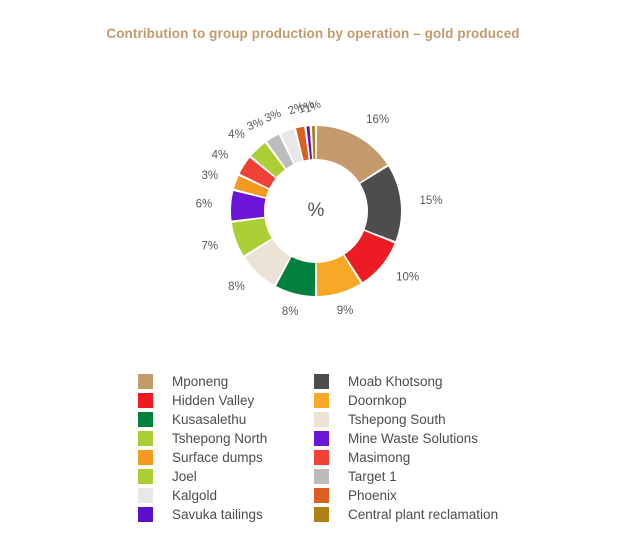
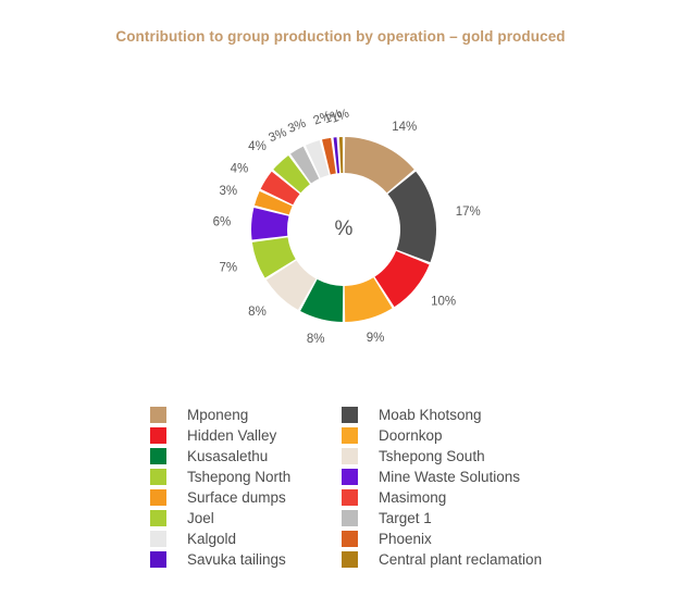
Mponeng: 16% -> 14%
Moab Khotsong: 15% -> 17%
